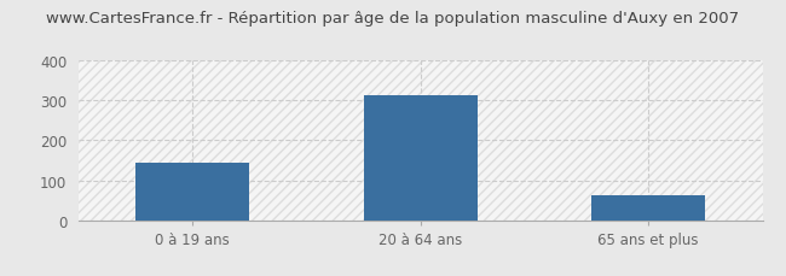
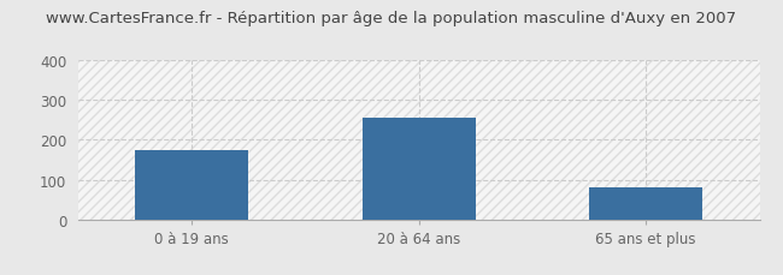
0 à 19 ans: 143 -> 175
20 à 64 ans: 313 -> 255
65 ans et plus: 62 -> 80
